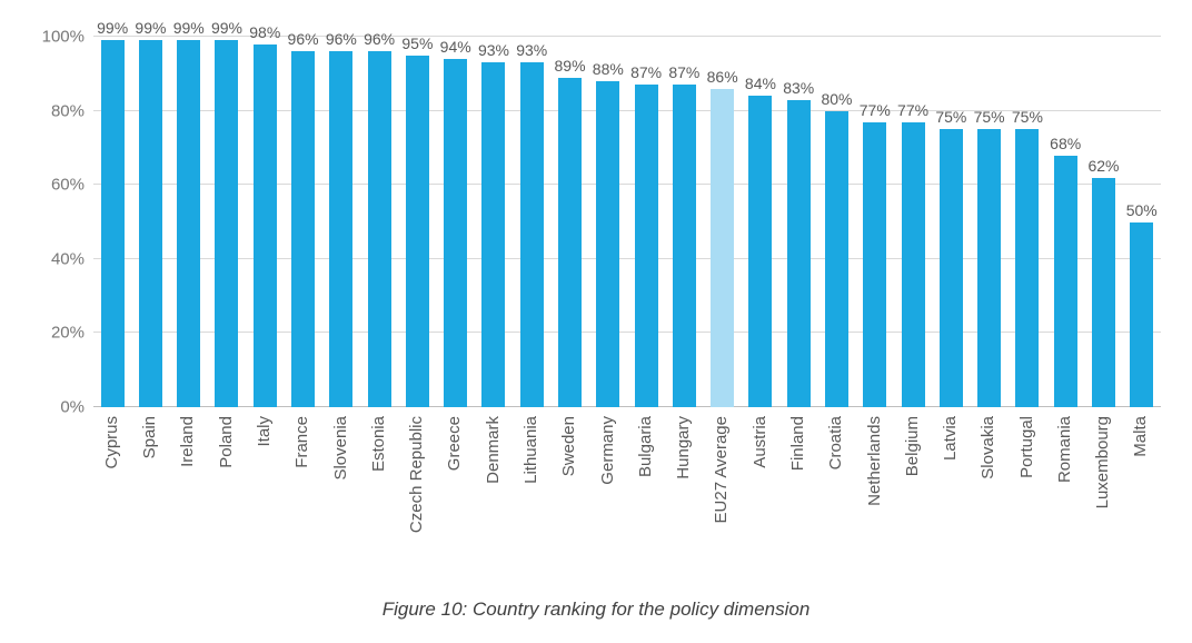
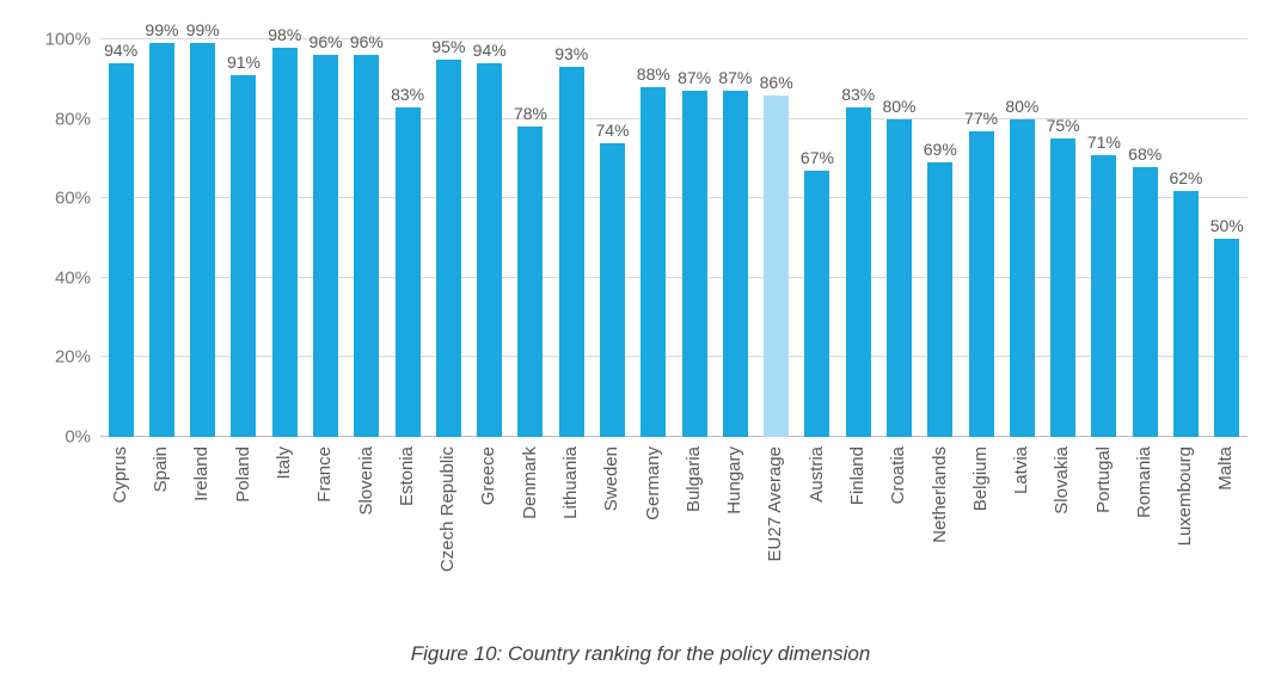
Cyprus: 99% -> 94%
Poland: 99% -> 91%
Estonia: 96% -> 83%
Denmark: 93% -> 78%
Sweden: 89% -> 74%
Austria: 84% -> 67%
Netherlands: 77% -> 69%
Latvia: 75% -> 80%
Portugal: 75% -> 71%
